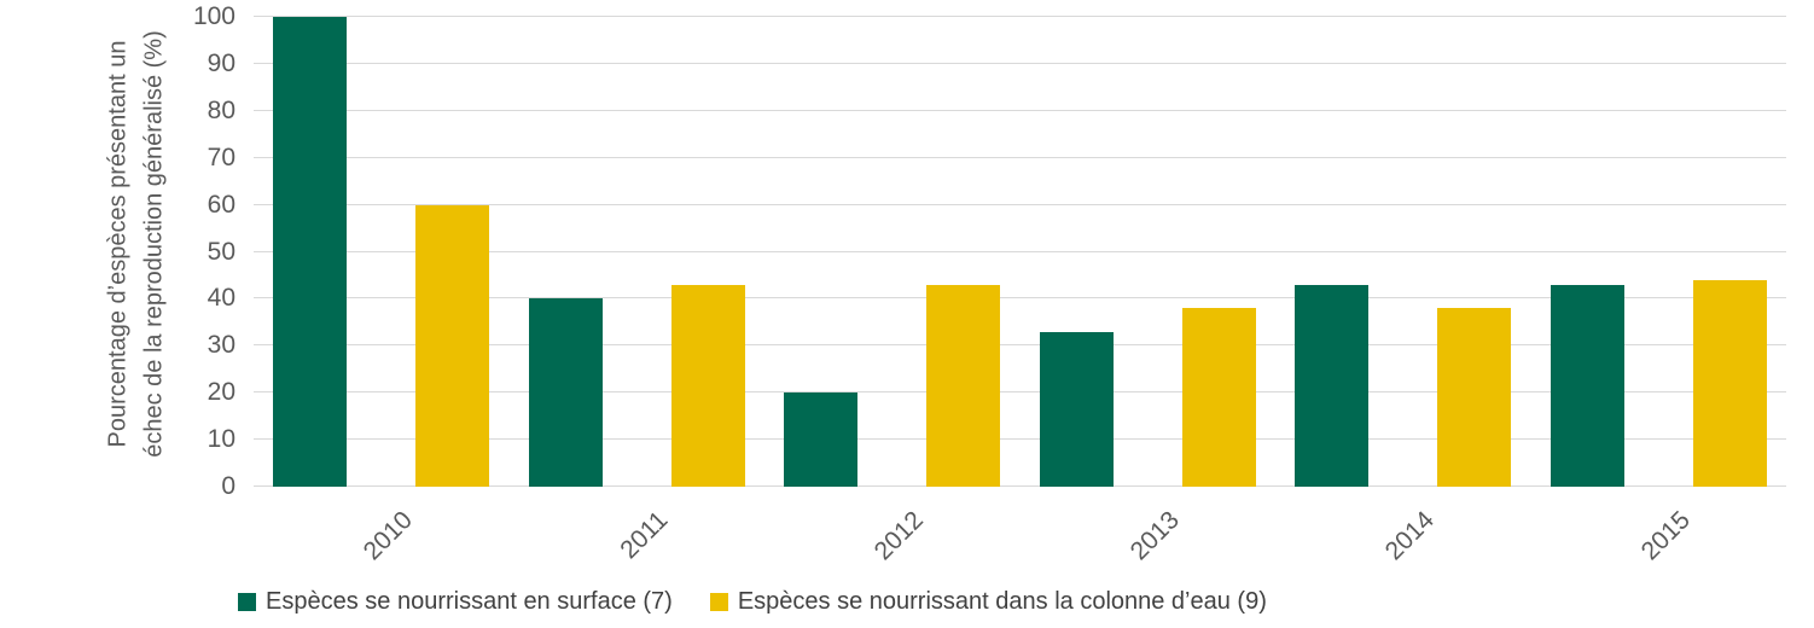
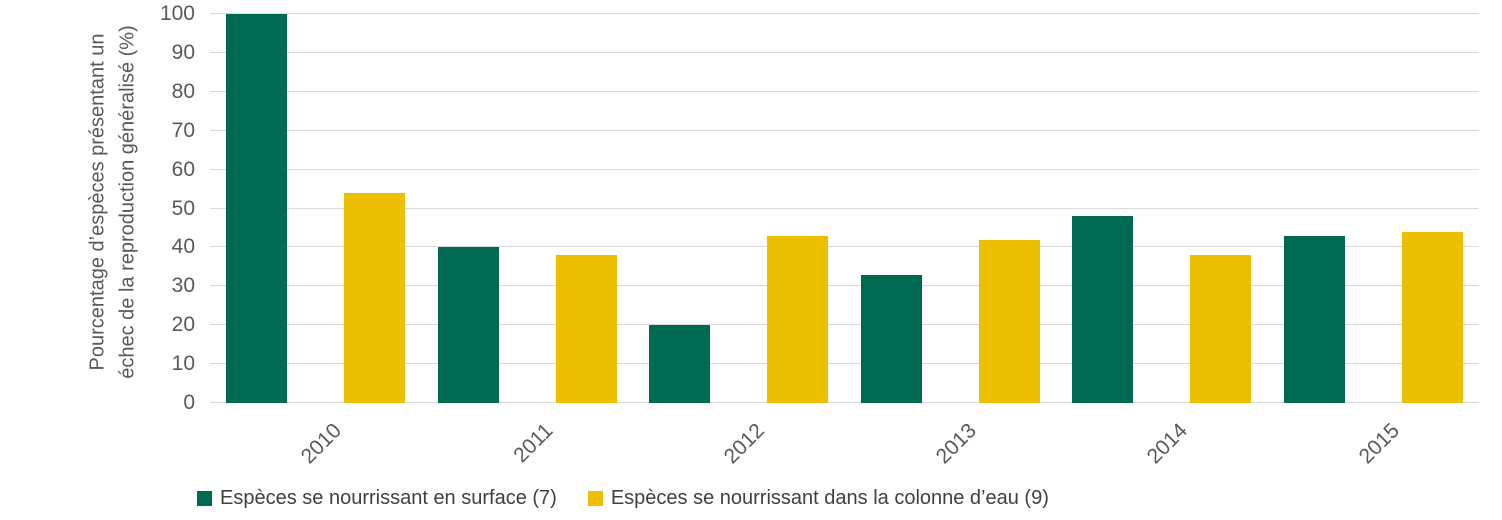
Espèces se nourrissant dans la colonne d’eau (9)/2010: 60 -> 54
Espèces se nourrissant dans la colonne d’eau (9)/2011: 43 -> 38
Espèces se nourrissant dans la colonne d’eau (9)/2013: 38 -> 42
Espèces se nourrissant en surface (7)/2014: 43 -> 48
